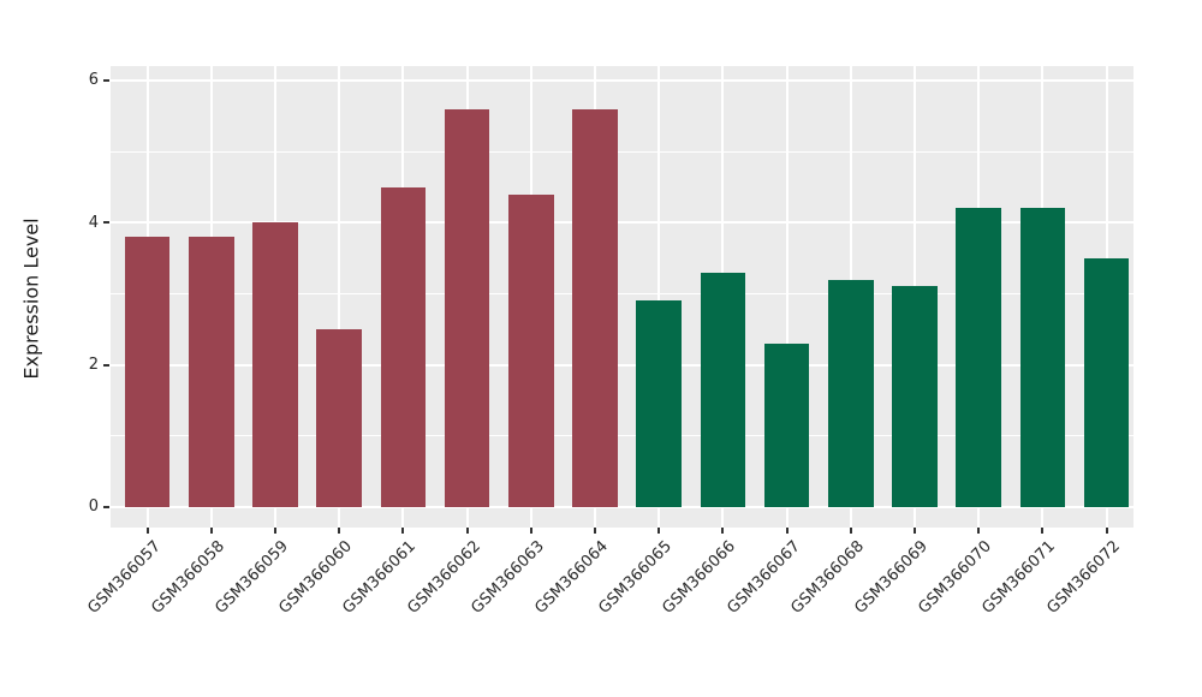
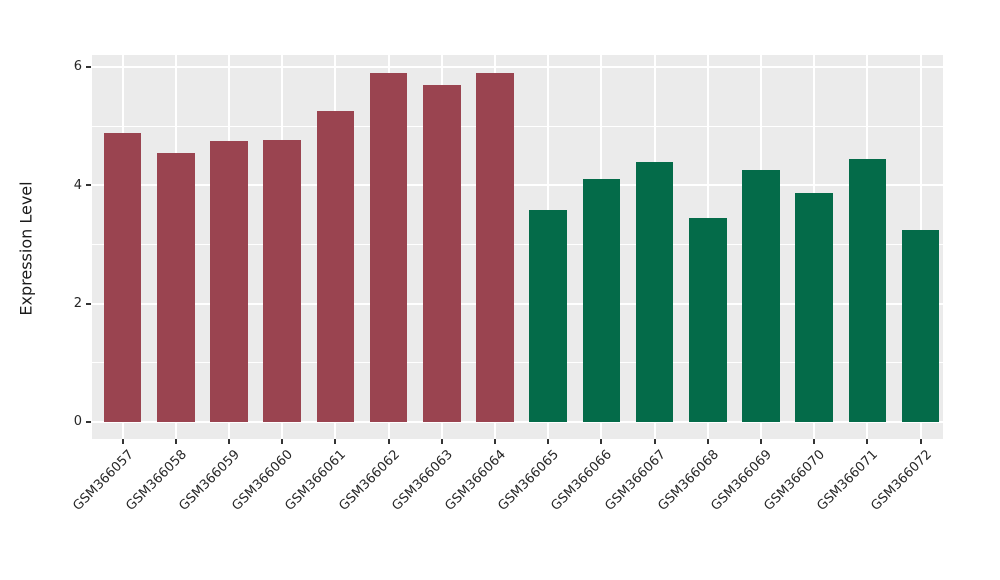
GSM366057: 3.8 -> 4.9
GSM366058: 3.8 -> 4.5
GSM366059: 4.0 -> 4.7
GSM366060: 2.5 -> 4.8
GSM366061: 4.5 -> 5.2
GSM366062: 5.6 -> 5.9
GSM366063: 4.4 -> 5.7
GSM366064: 5.6 -> 5.9
GSM366065: 2.9 -> 3.6
GSM366066: 3.3 -> 4.1
GSM366067: 2.3 -> 4.4
GSM366068: 3.2 -> 3.4
GSM366069: 3.1 -> 4.3
GSM366070: 4.2 -> 3.9
GSM366071: 4.2 -> 4.5
GSM366072: 3.5 -> 3.2
